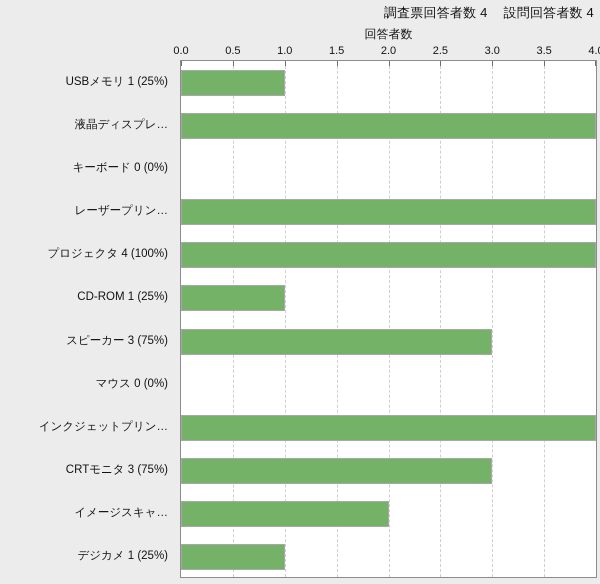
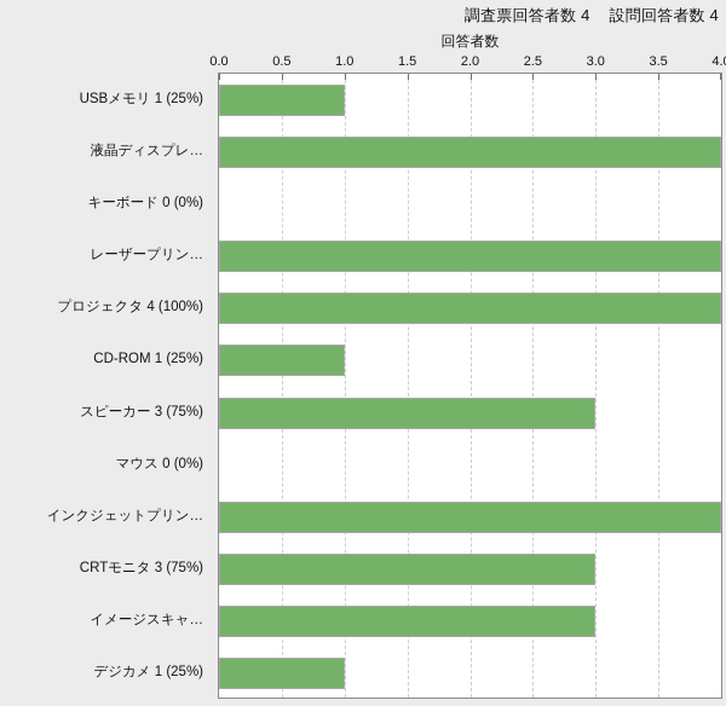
イメージスキャ…: 2 -> 3
